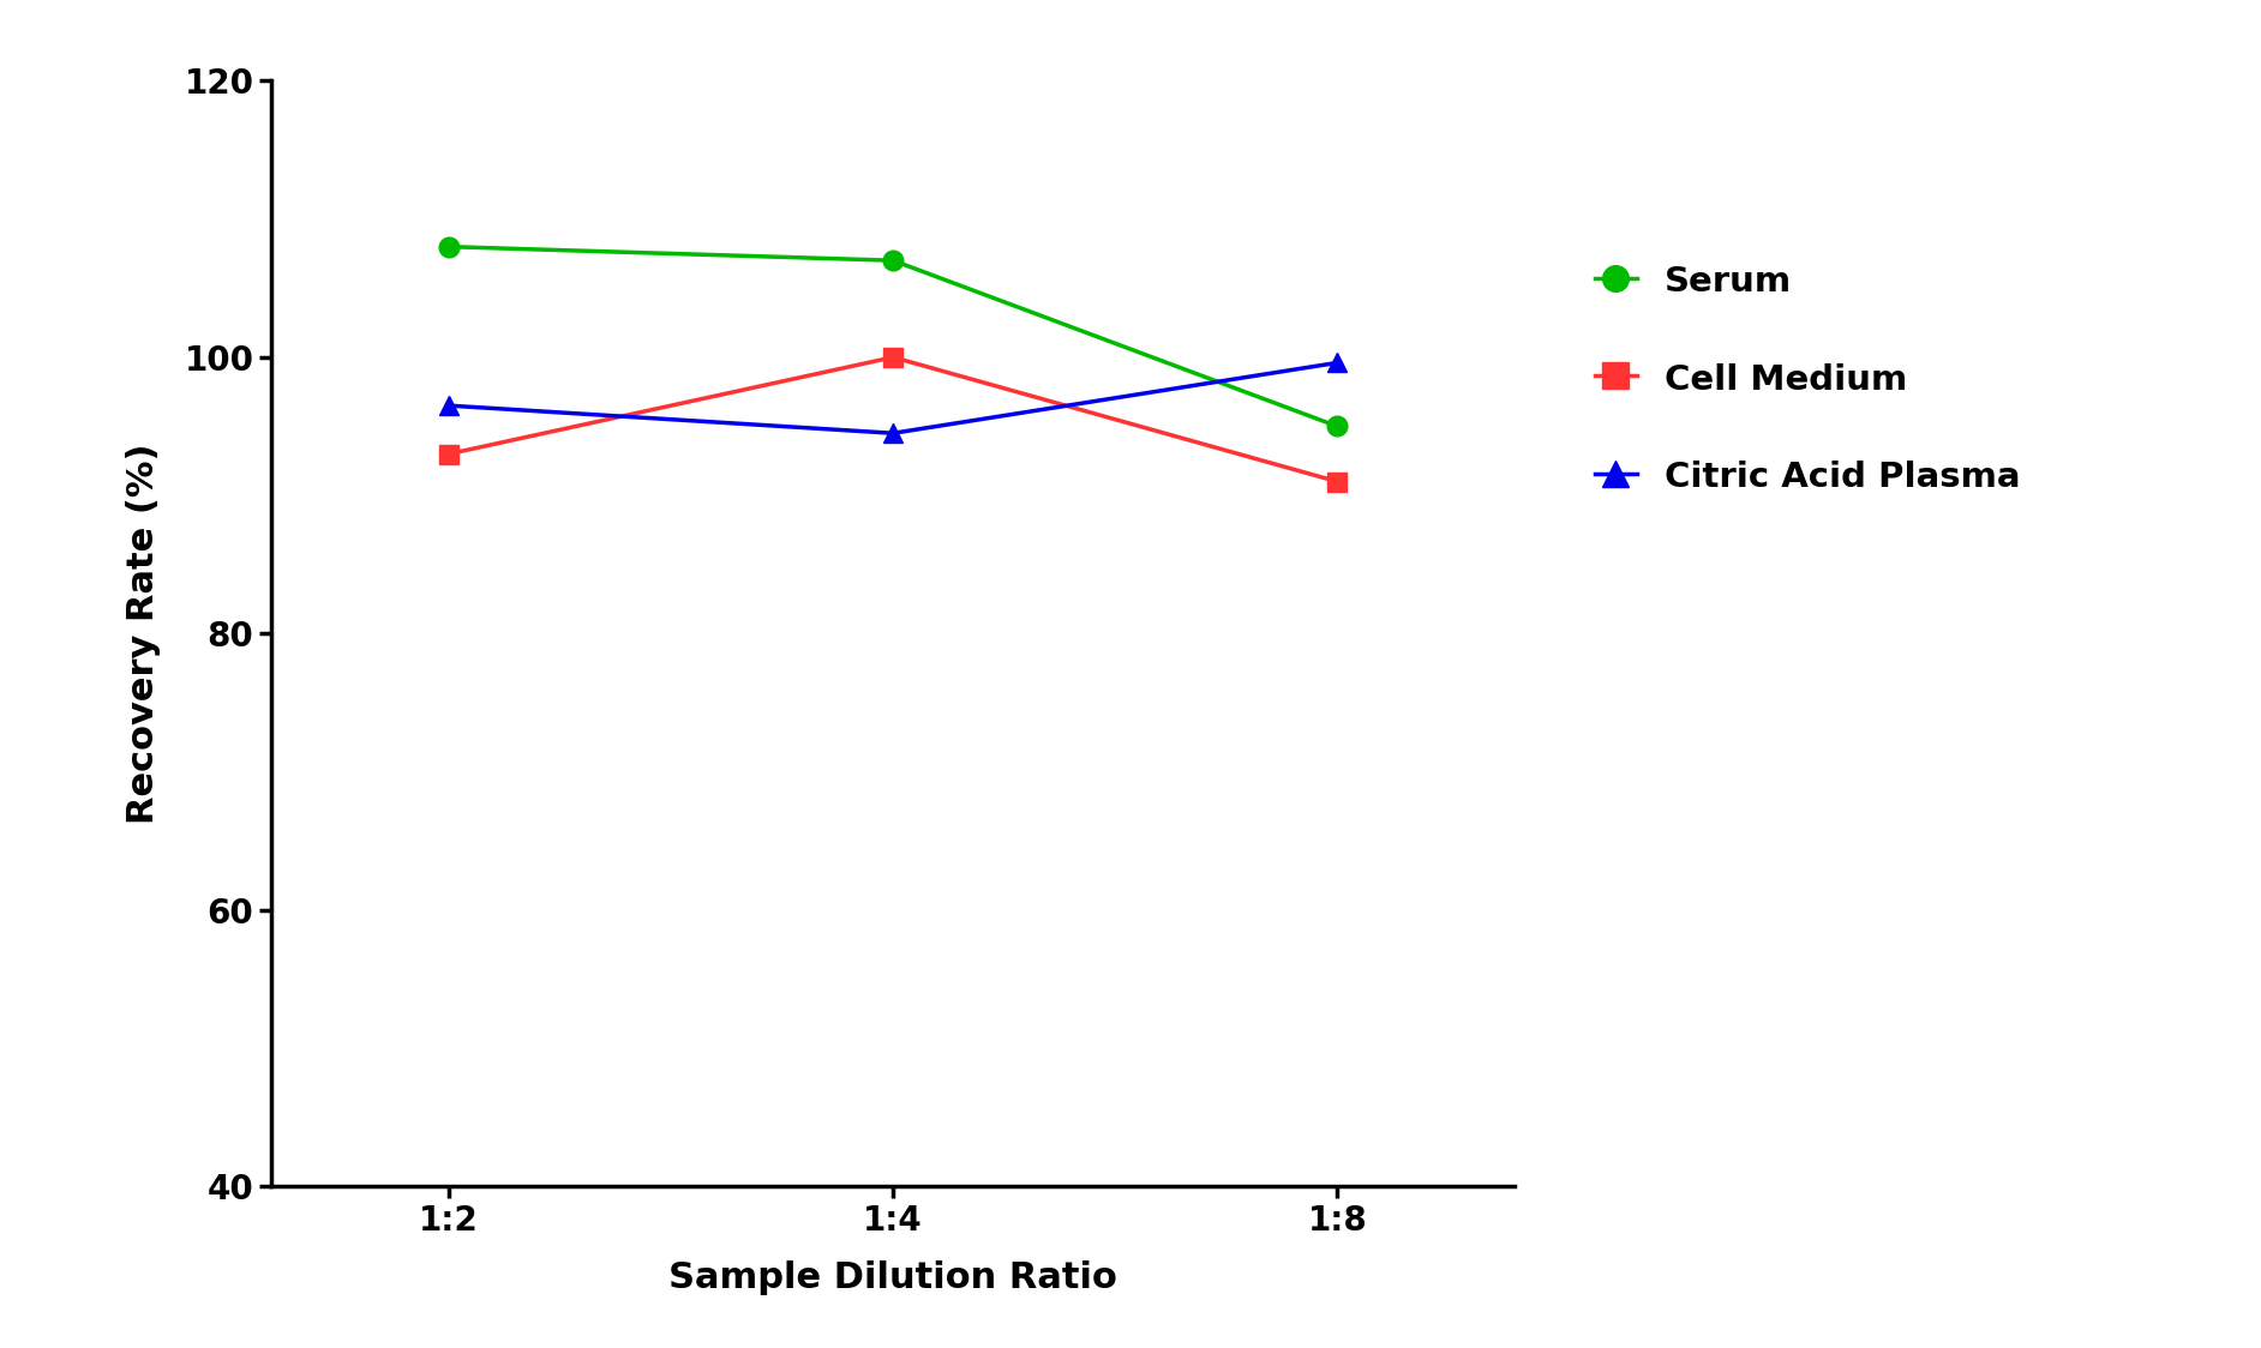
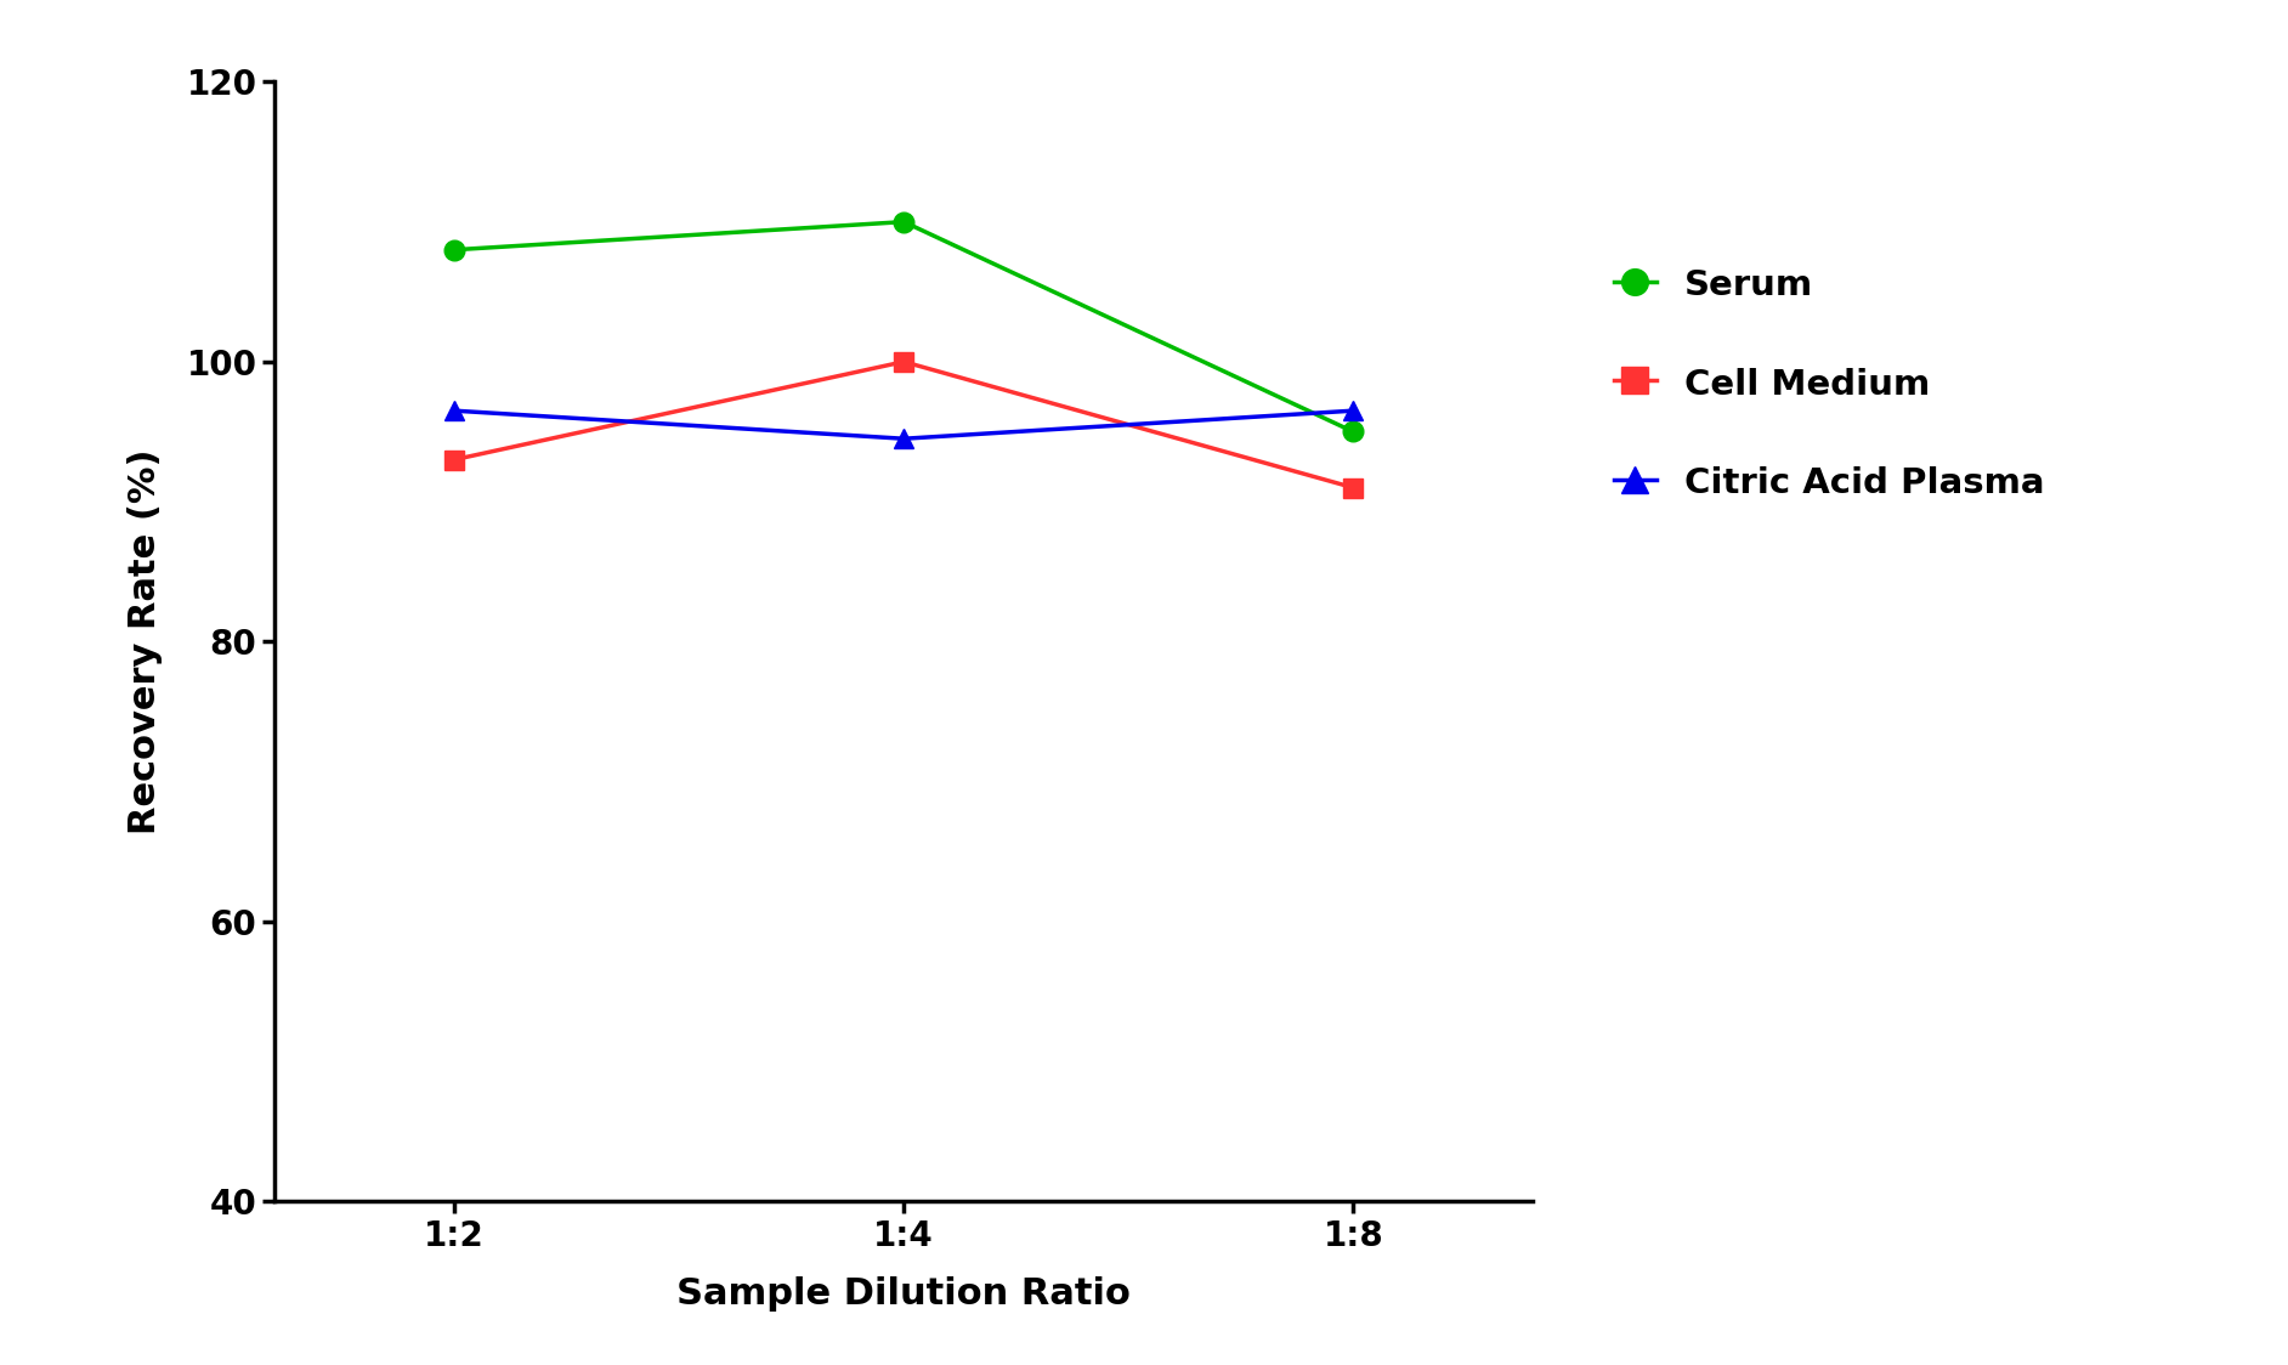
Serum/1:4: 107 -> 110
Citric Acid Plasma/1:8: 99.6 -> 96.5
